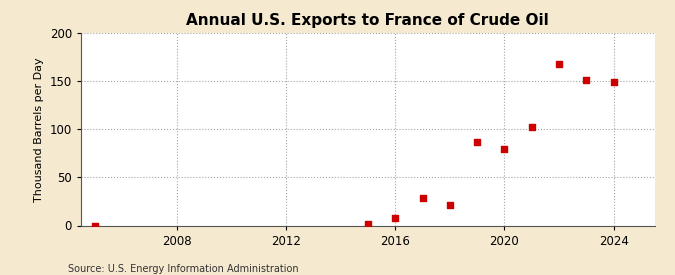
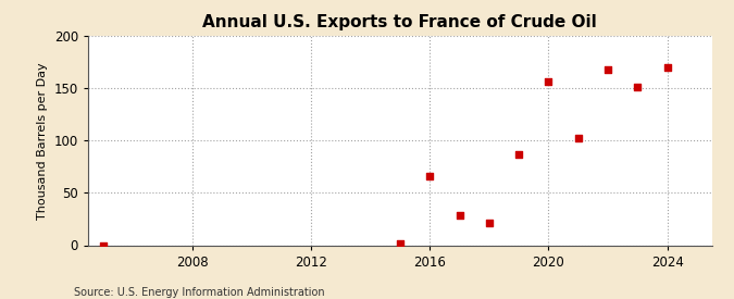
2016: 8 -> 66
2020: 80 -> 156
2024: 149 -> 170
